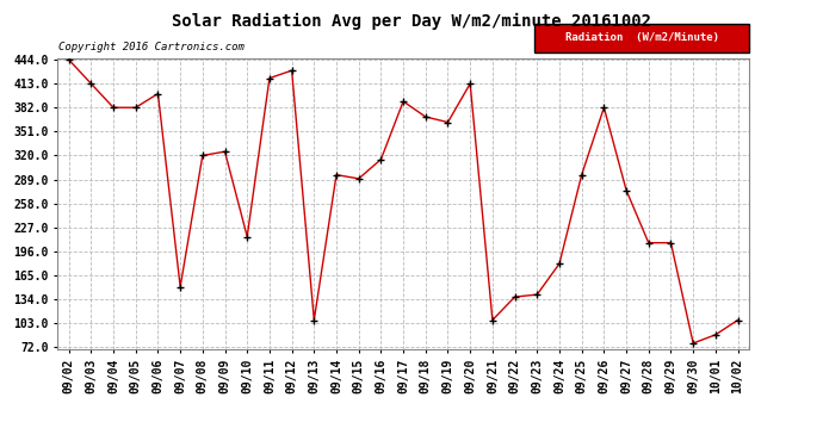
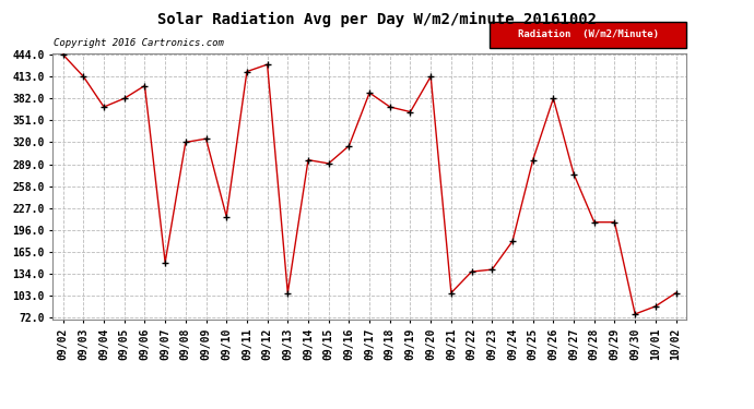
09/04: 382 -> 370
